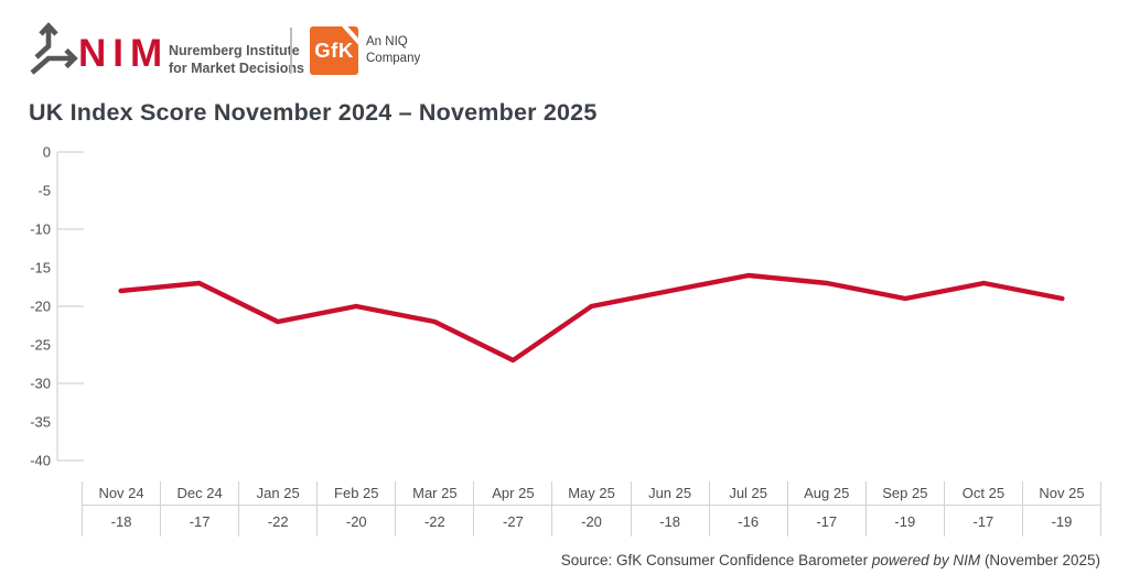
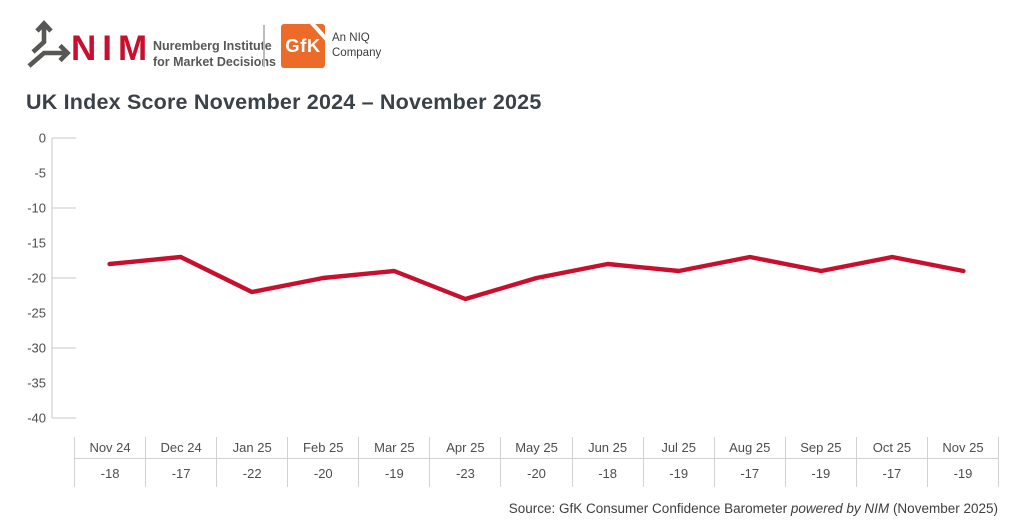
Mar 25: -22 -> -19
Apr 25: -27 -> -23
Jul 25: -16 -> -19
